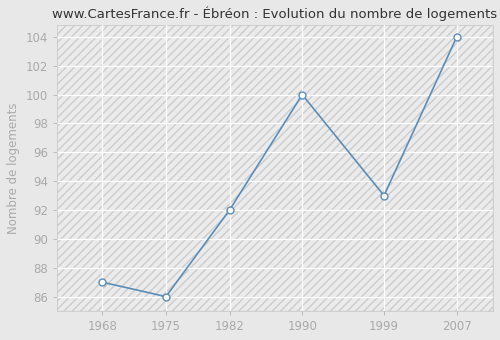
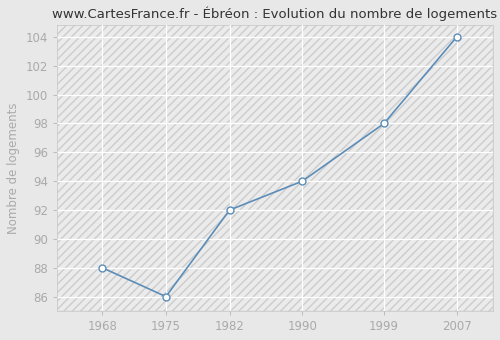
1968: 87 -> 88
1990: 100 -> 94
1999: 93 -> 98
